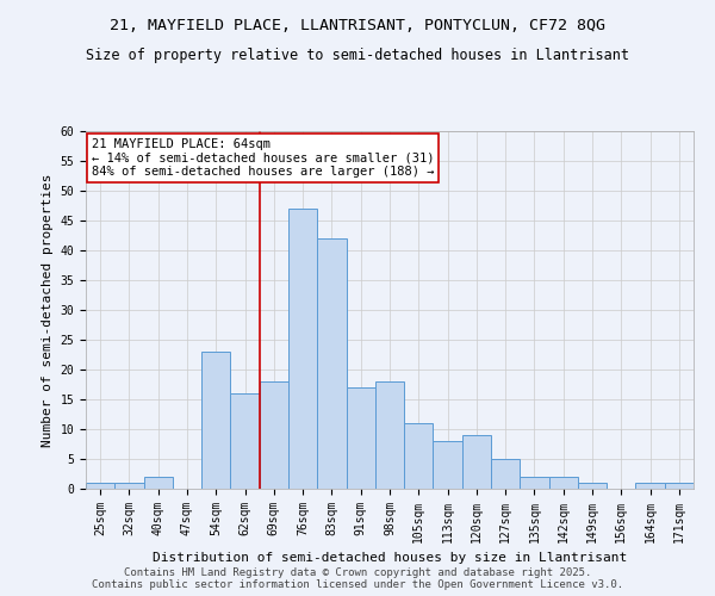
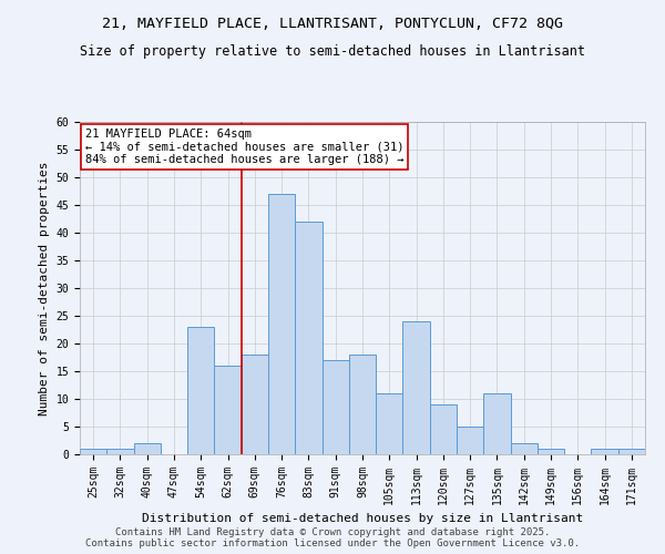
113sqm: 8 -> 24
135sqm: 2 -> 11
